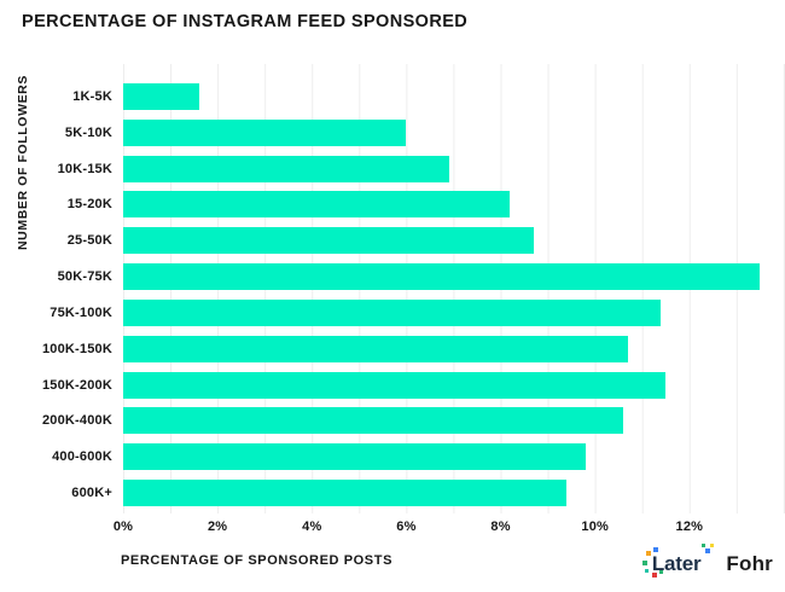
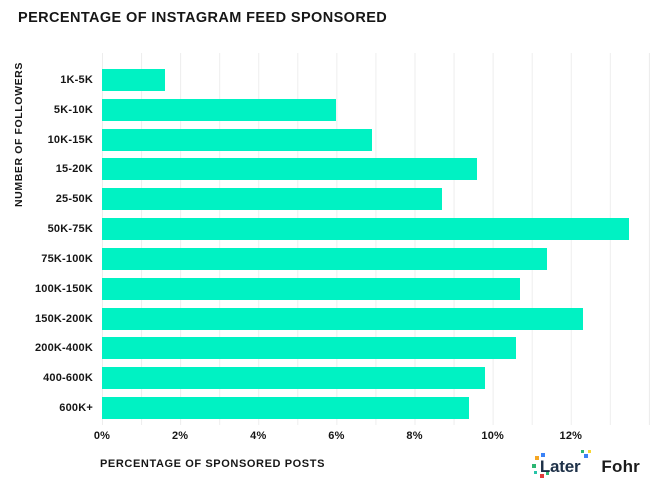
15-20K: 8.2% -> 9.6%
150K-200K: 11.5% -> 12.3%
